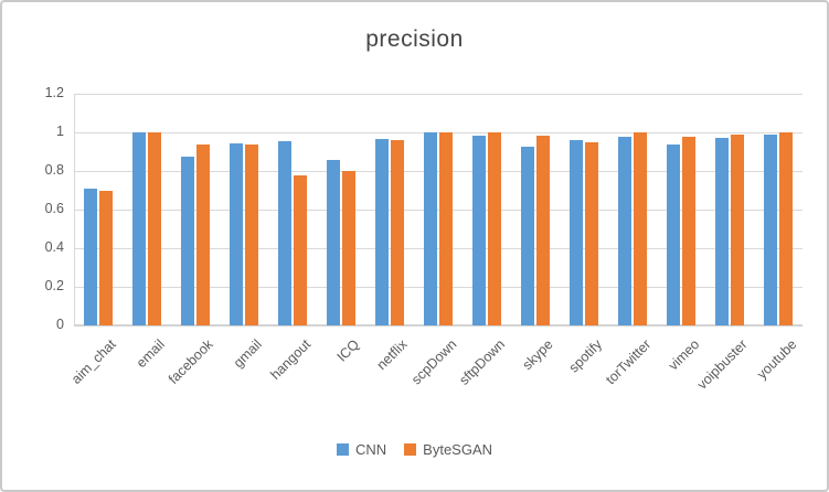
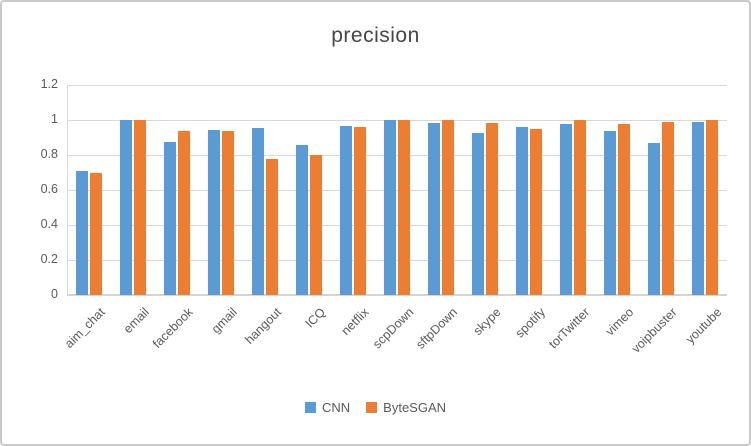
CNN/voipbuster: 0.97 -> 0.87
